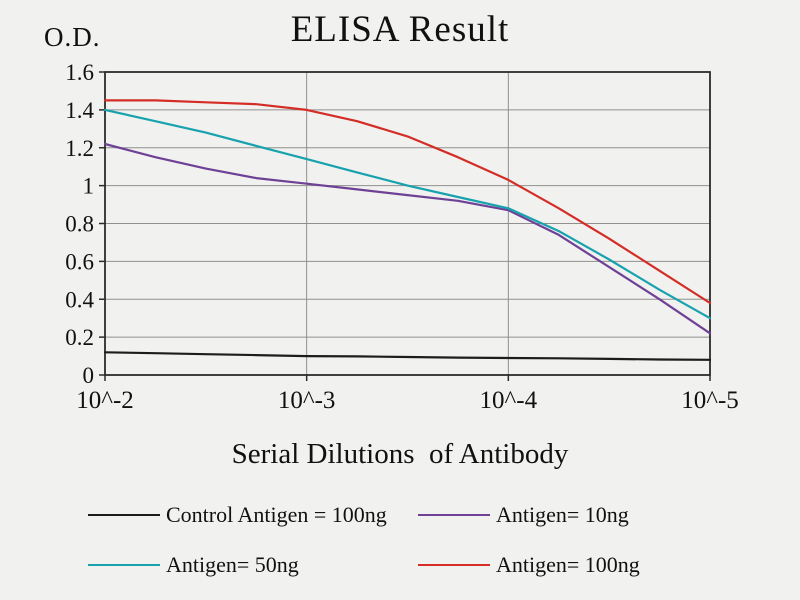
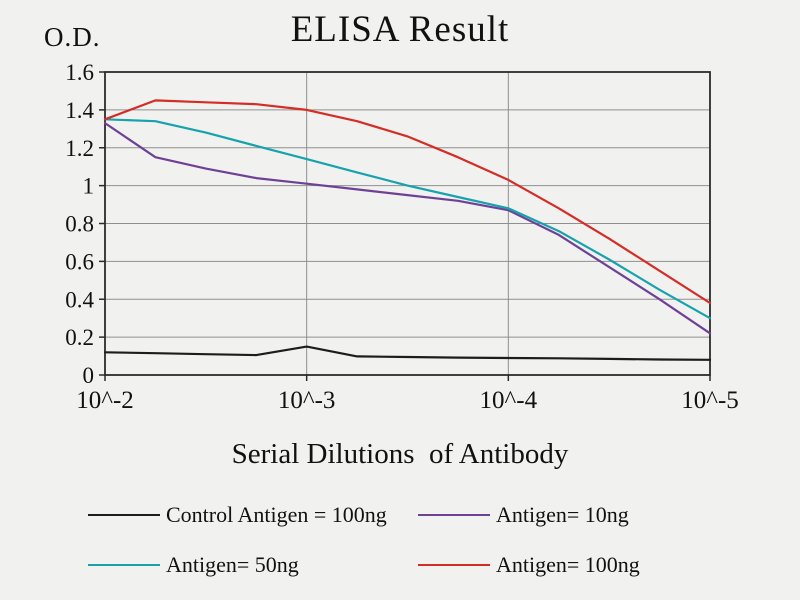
Antigen= 10ng/0: 1.22 -> 1.33
Antigen= 50ng/0: 1.40 -> 1.35
Antigen= 100ng/0: 1.45 -> 1.35
Control Antigen = 100ng/1: 0.10 -> 0.15
